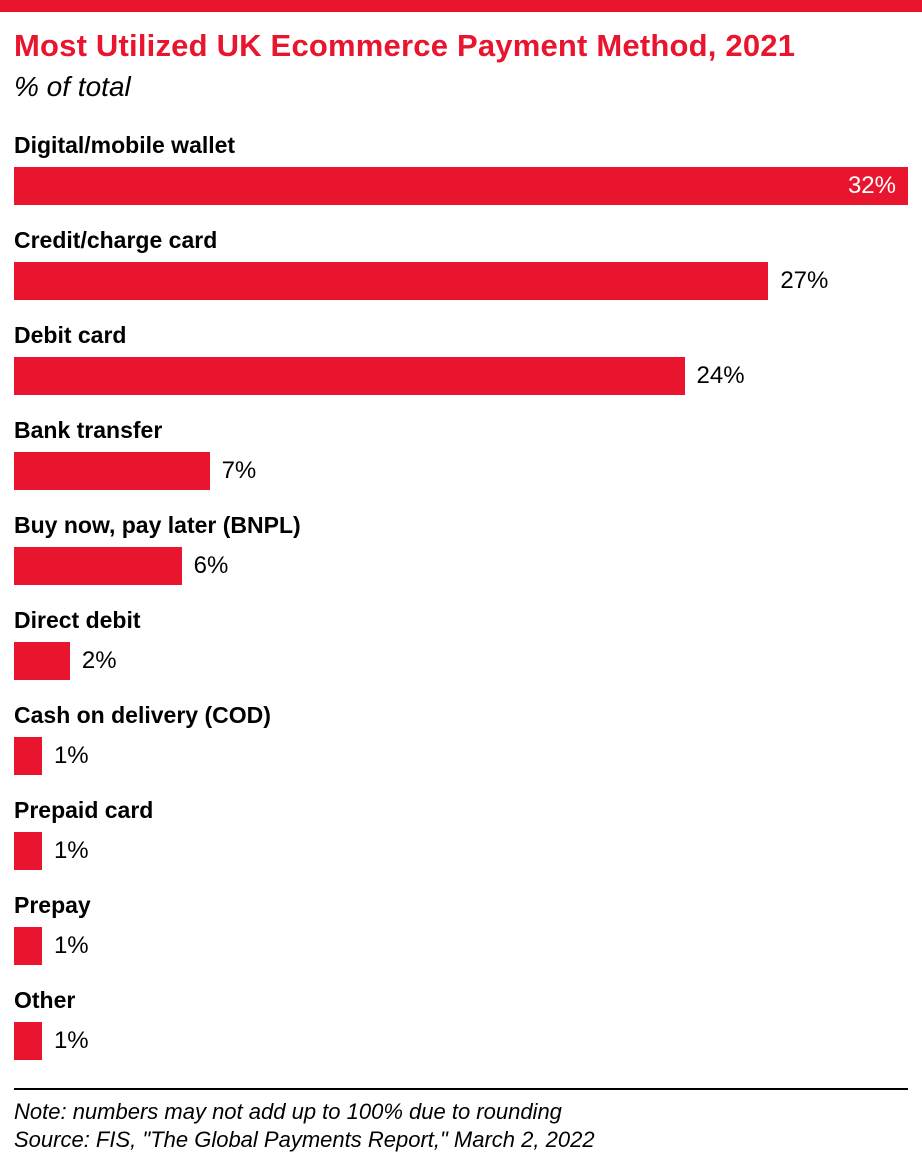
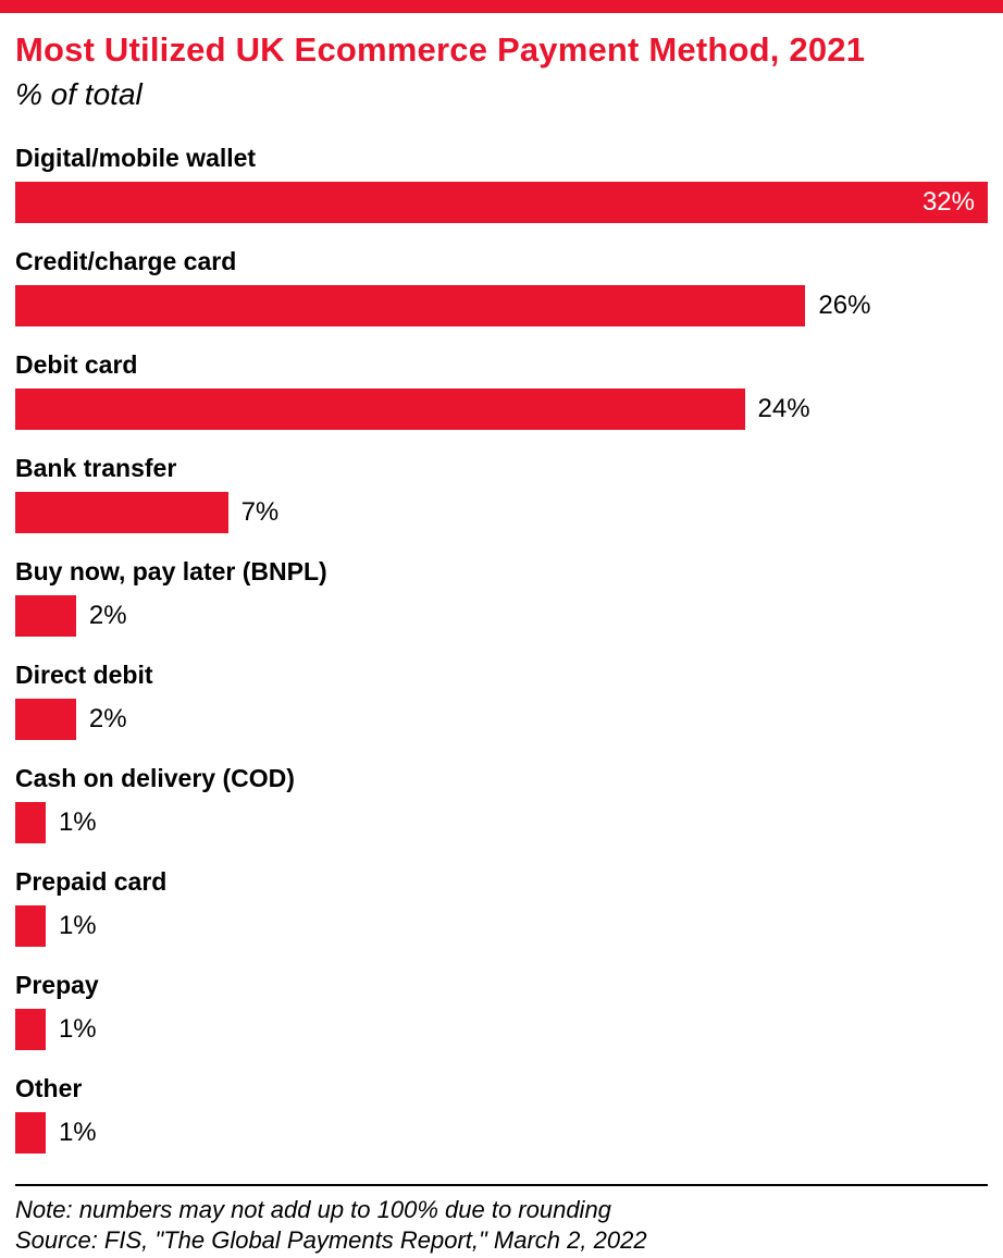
Credit/charge card: 27% -> 26%
Buy now, pay later (BNPL): 6% -> 2%
